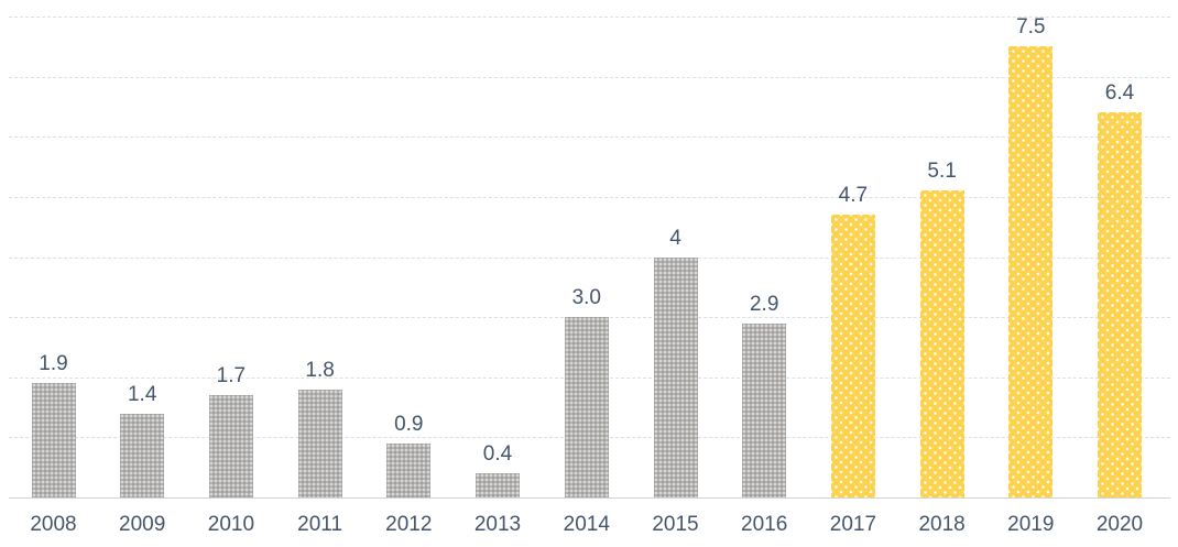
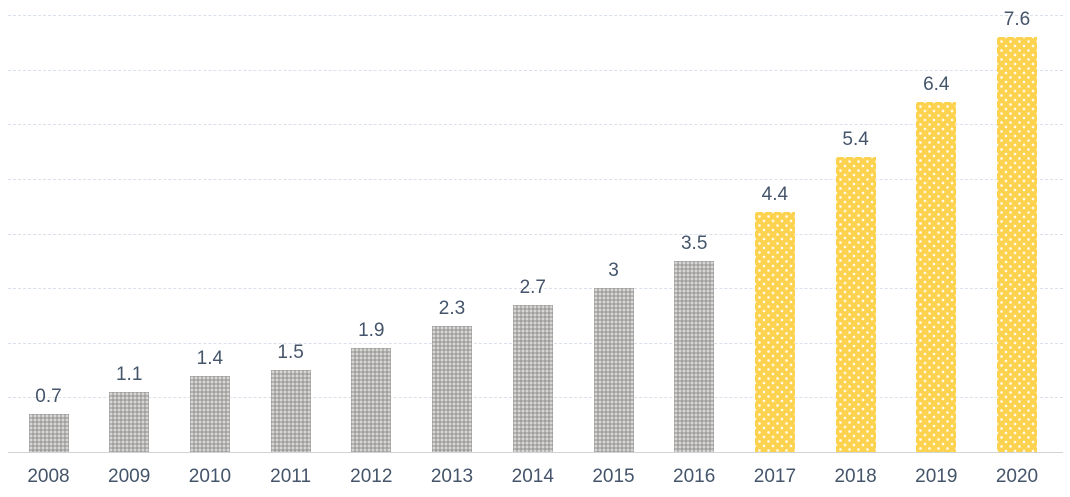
2008: 1.9 -> 0.7
2009: 1.4 -> 1.1
2010: 1.7 -> 1.4
2011: 1.8 -> 1.5
2012: 0.9 -> 1.9
2013: 0.4 -> 2.3
2014: 3.0 -> 2.7
2015: 4 -> 3
2016: 2.9 -> 3.5
2017: 4.7 -> 4.4
2018: 5.1 -> 5.4
2019: 7.5 -> 6.4
2020: 6.4 -> 7.6
